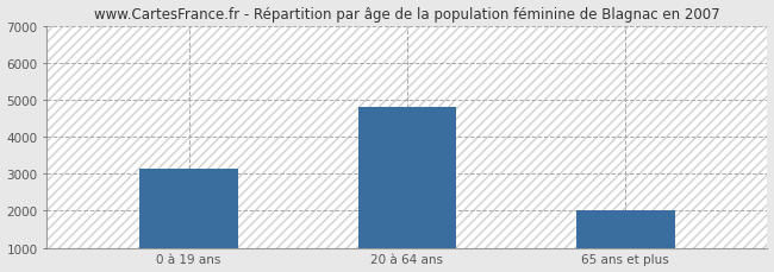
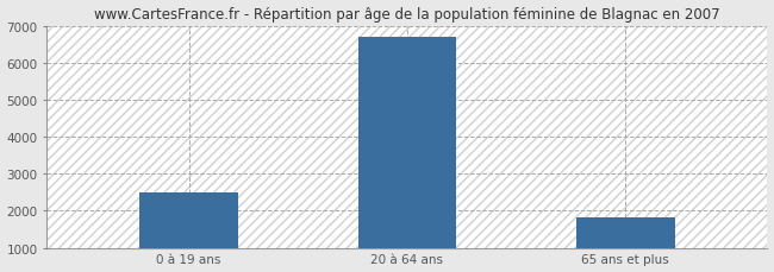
0 à 19 ans: 3150 -> 2490
20 à 64 ans: 4800 -> 6700
65 ans et plus: 2000 -> 1820
